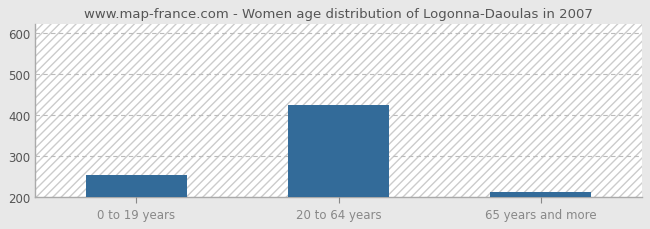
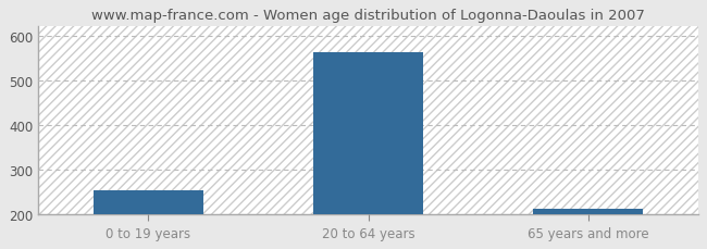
20 to 64 years: 425 -> 562
